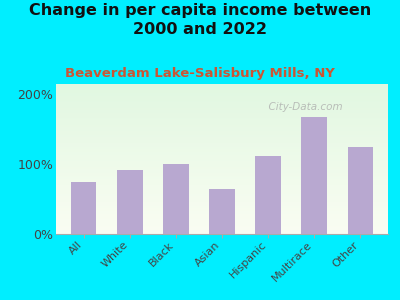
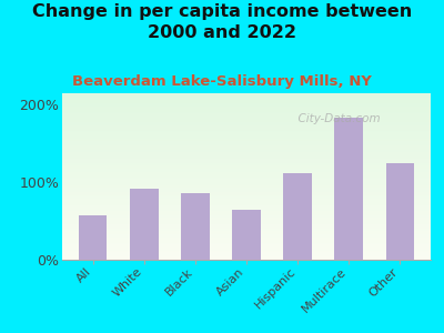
All: 75% -> 58%
Black: 100% -> 86%
Multirace: 168% -> 184%
